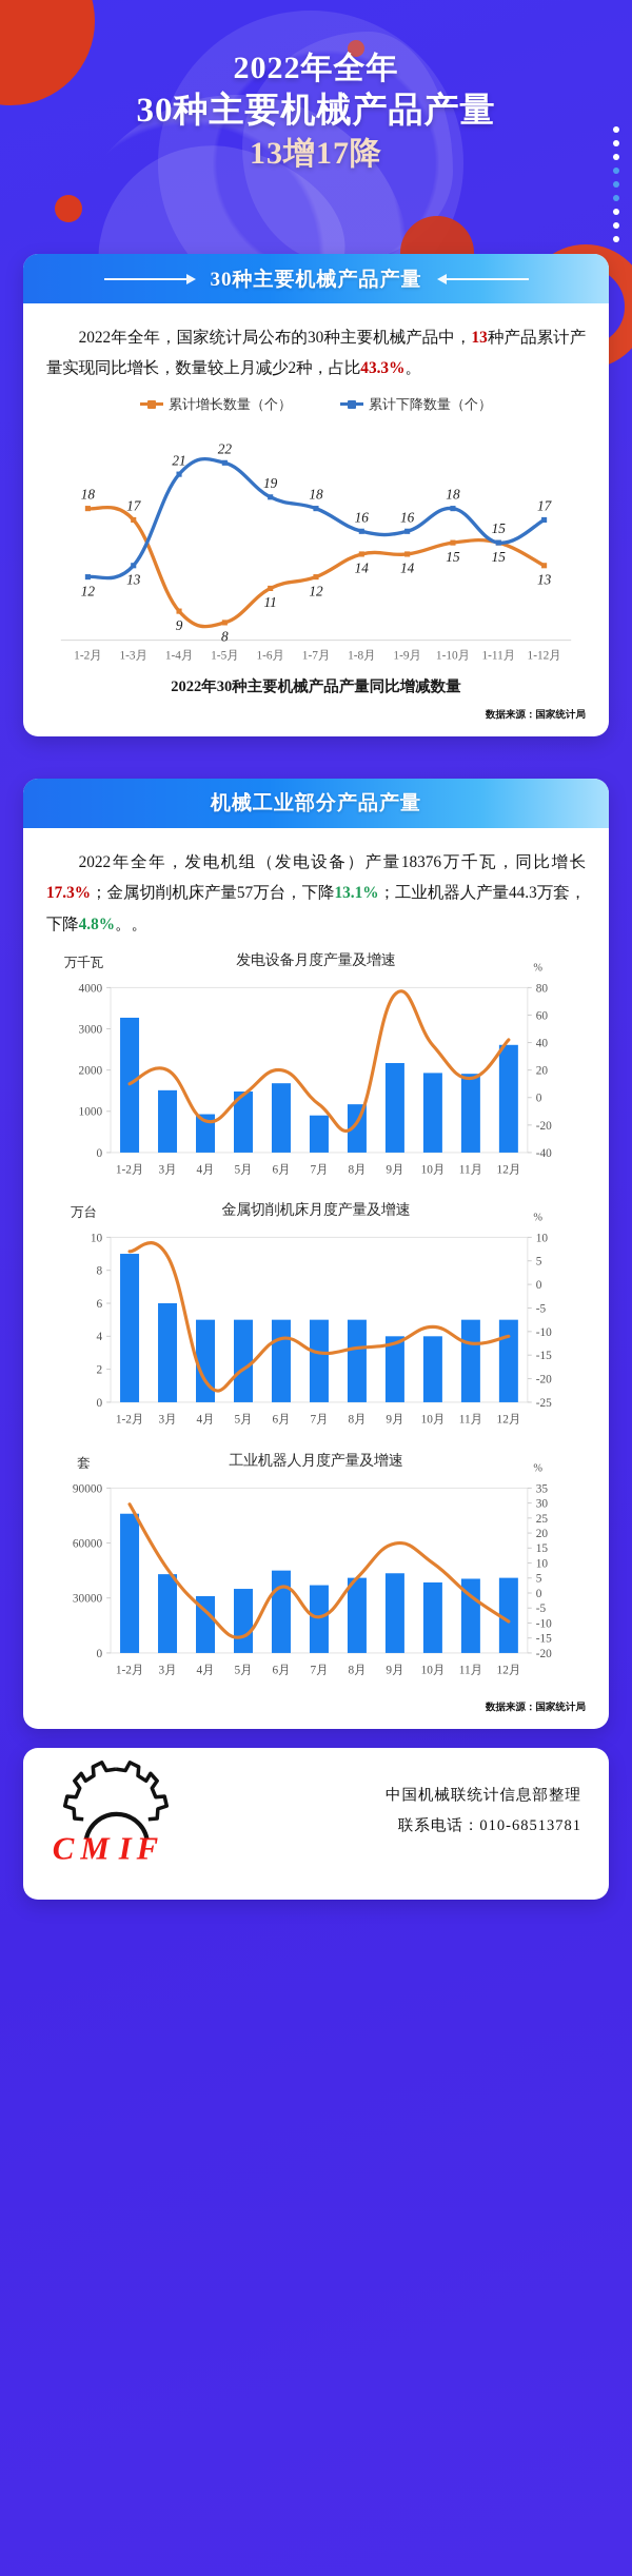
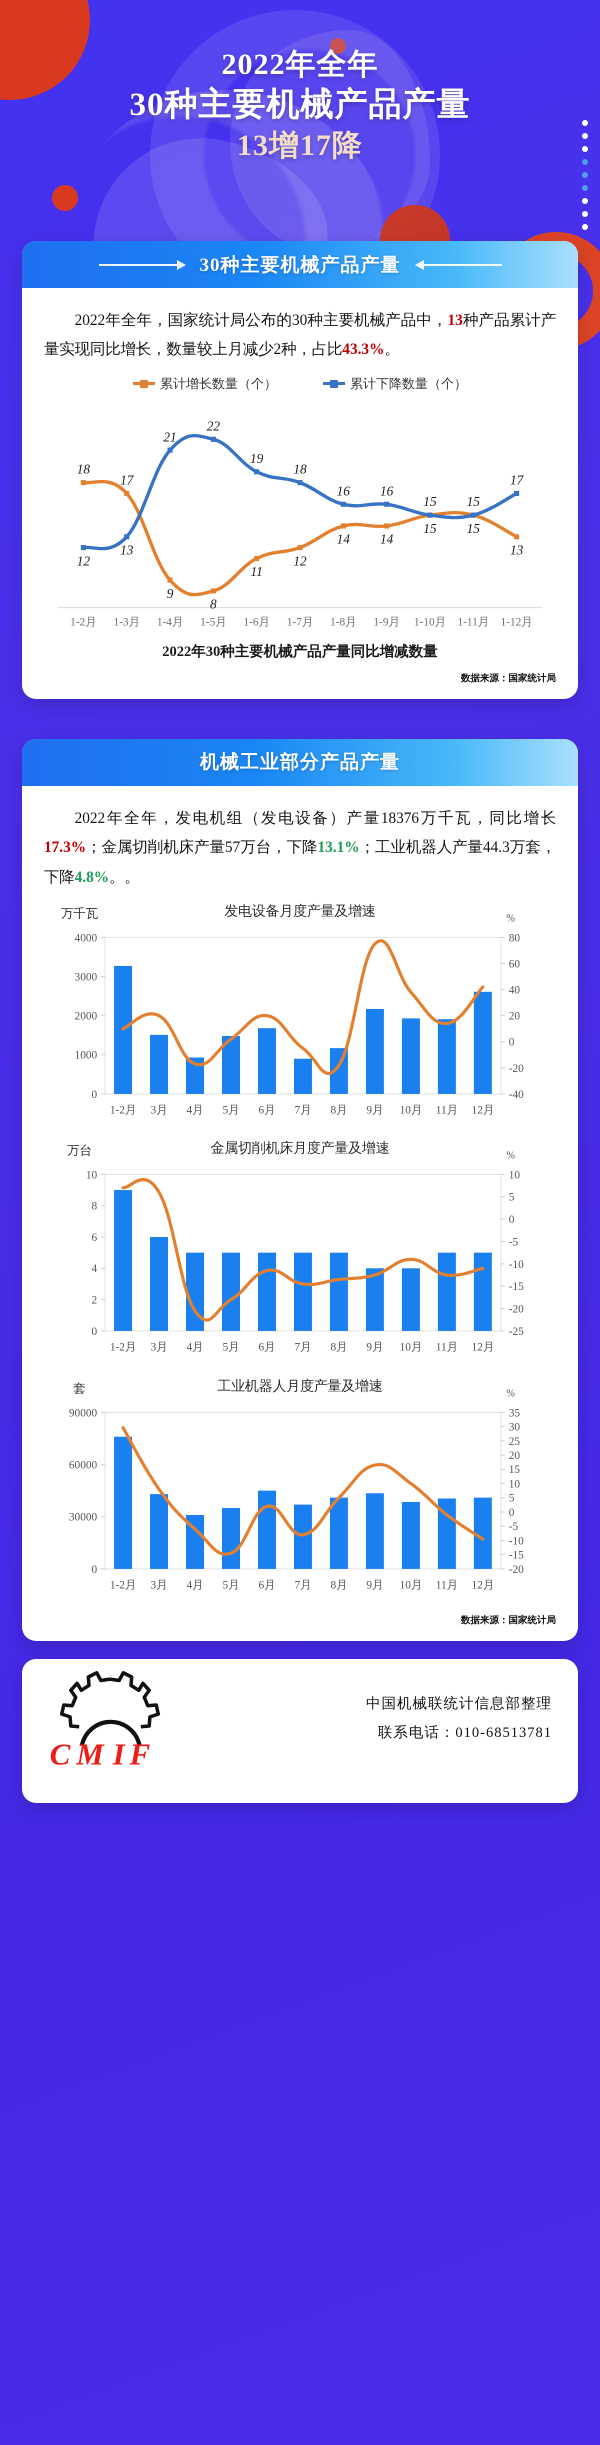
2022年30种主要机械产品产量同比增减数量/累计下降数量（个）/1-10月: 18 -> 15
